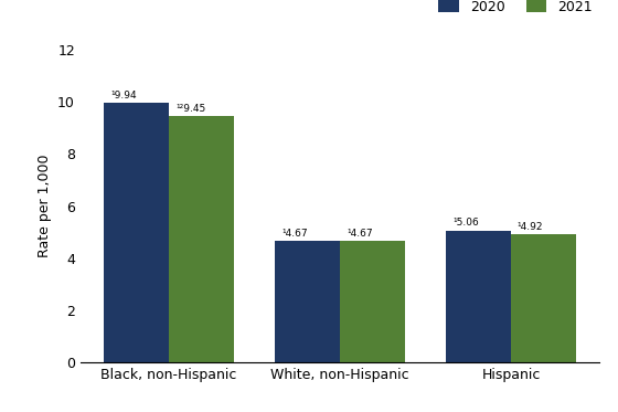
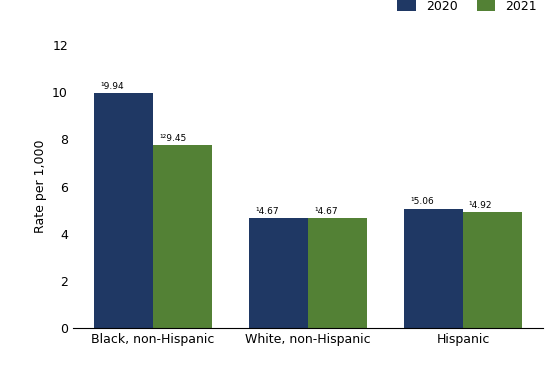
2021/Black, non-Hispanic: 9.45 -> 7.75
